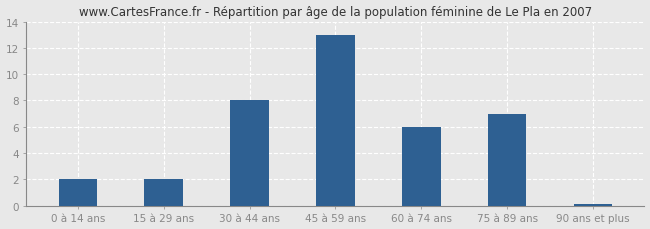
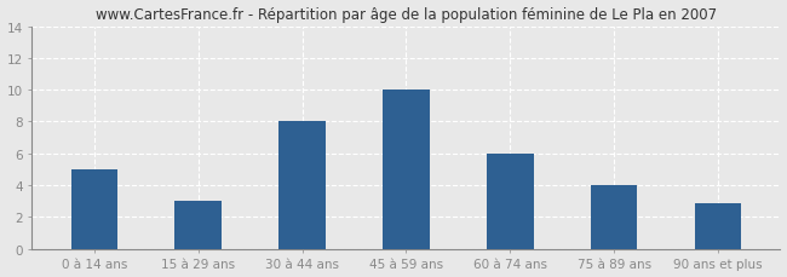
0 à 14 ans: 2.0 -> 5.0
15 à 29 ans: 2.0 -> 3.0
45 à 59 ans: 13.0 -> 10.0
75 à 89 ans: 7.0 -> 4.0
90 ans et plus: 0.1 -> 2.9
